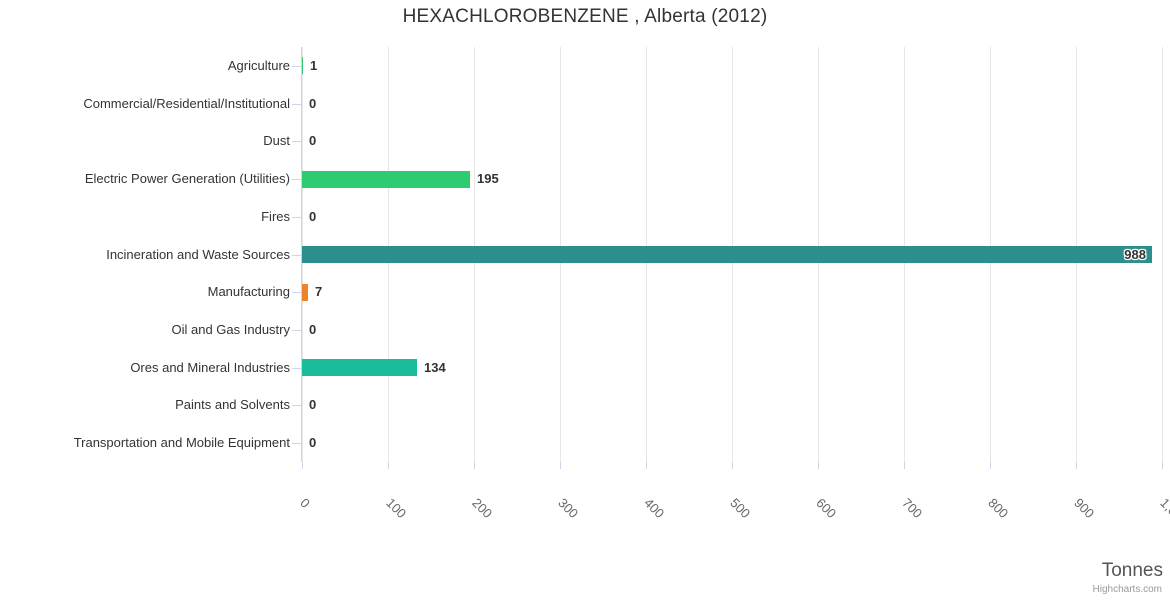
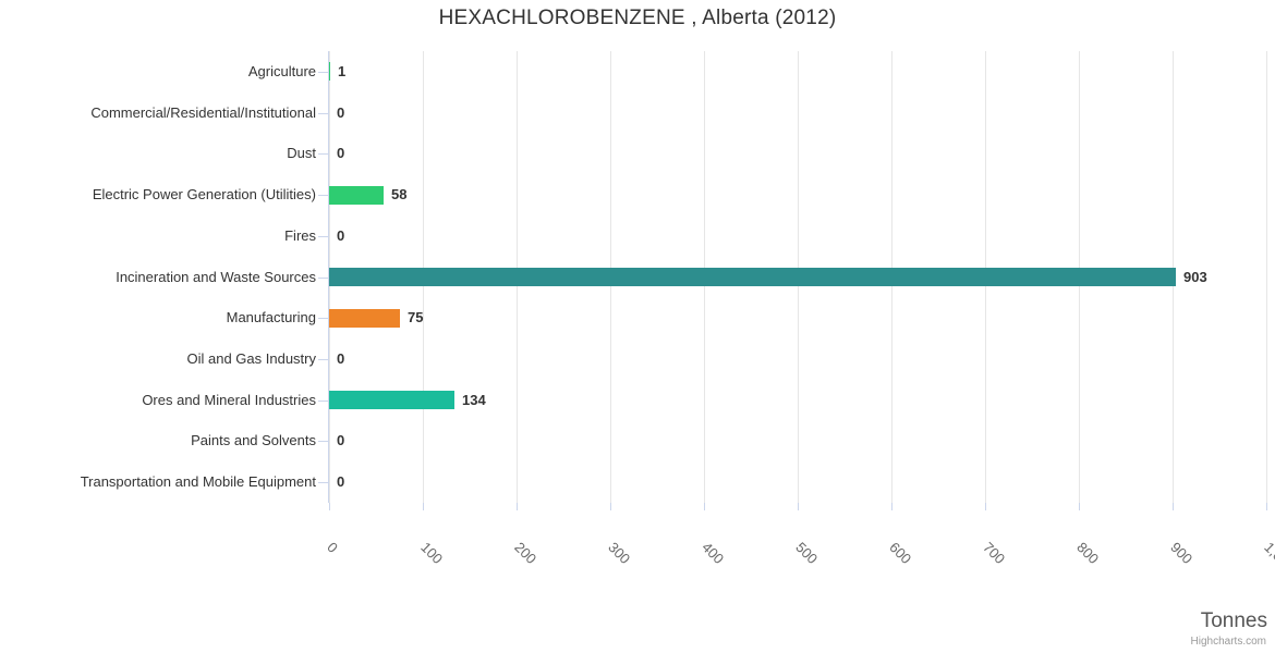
Electric Power Generation (Utilities): 195 -> 58
Incineration and Waste Sources: 988 -> 903
Manufacturing: 7 -> 75
